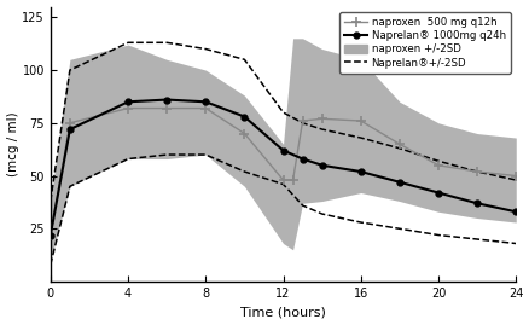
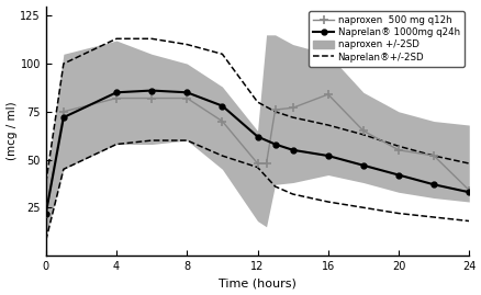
naproxen 500 mg q12h/16: 76 -> 84
naproxen 500 mg q12h/24: 50 -> 34
